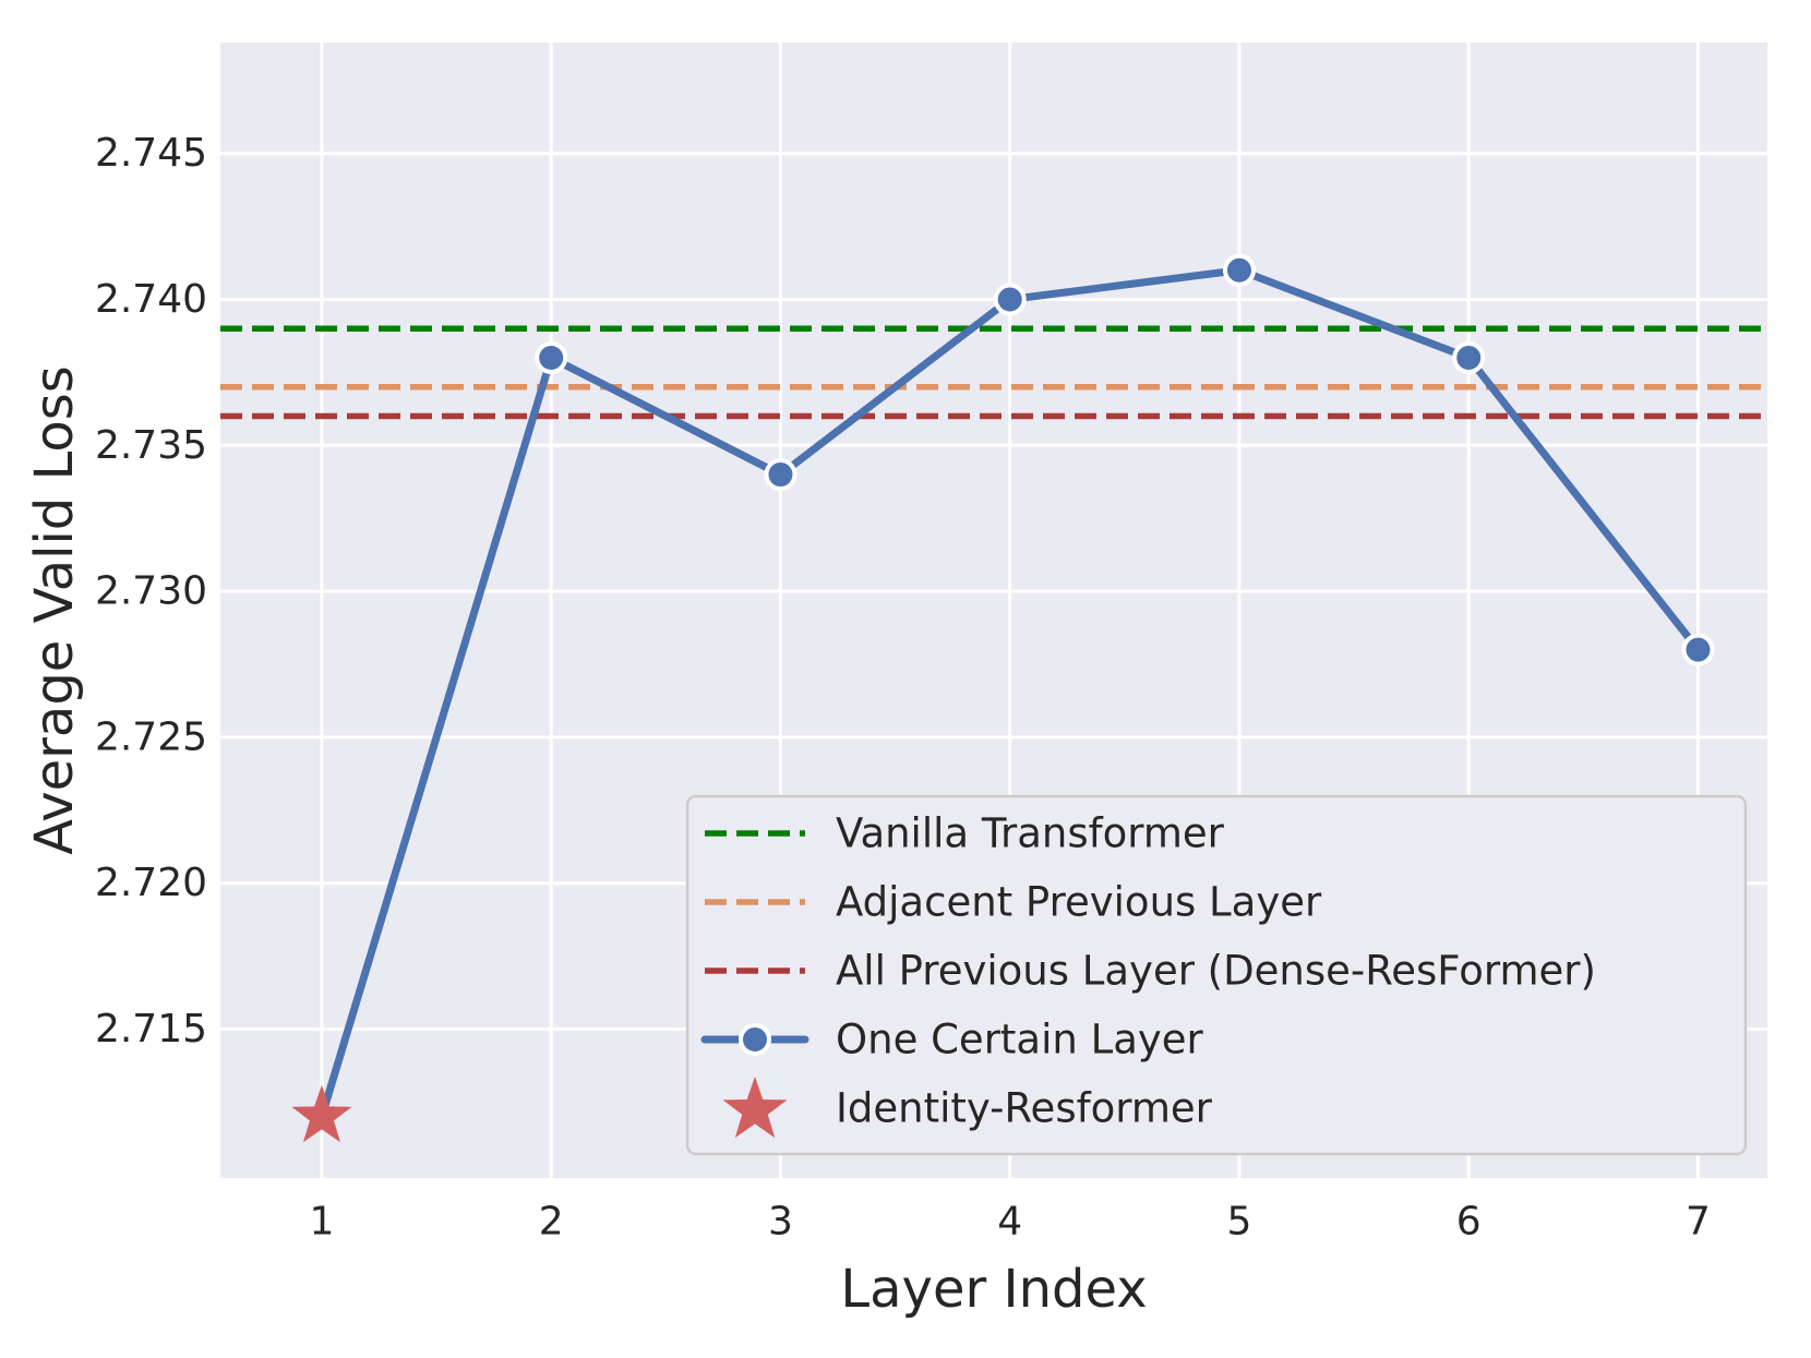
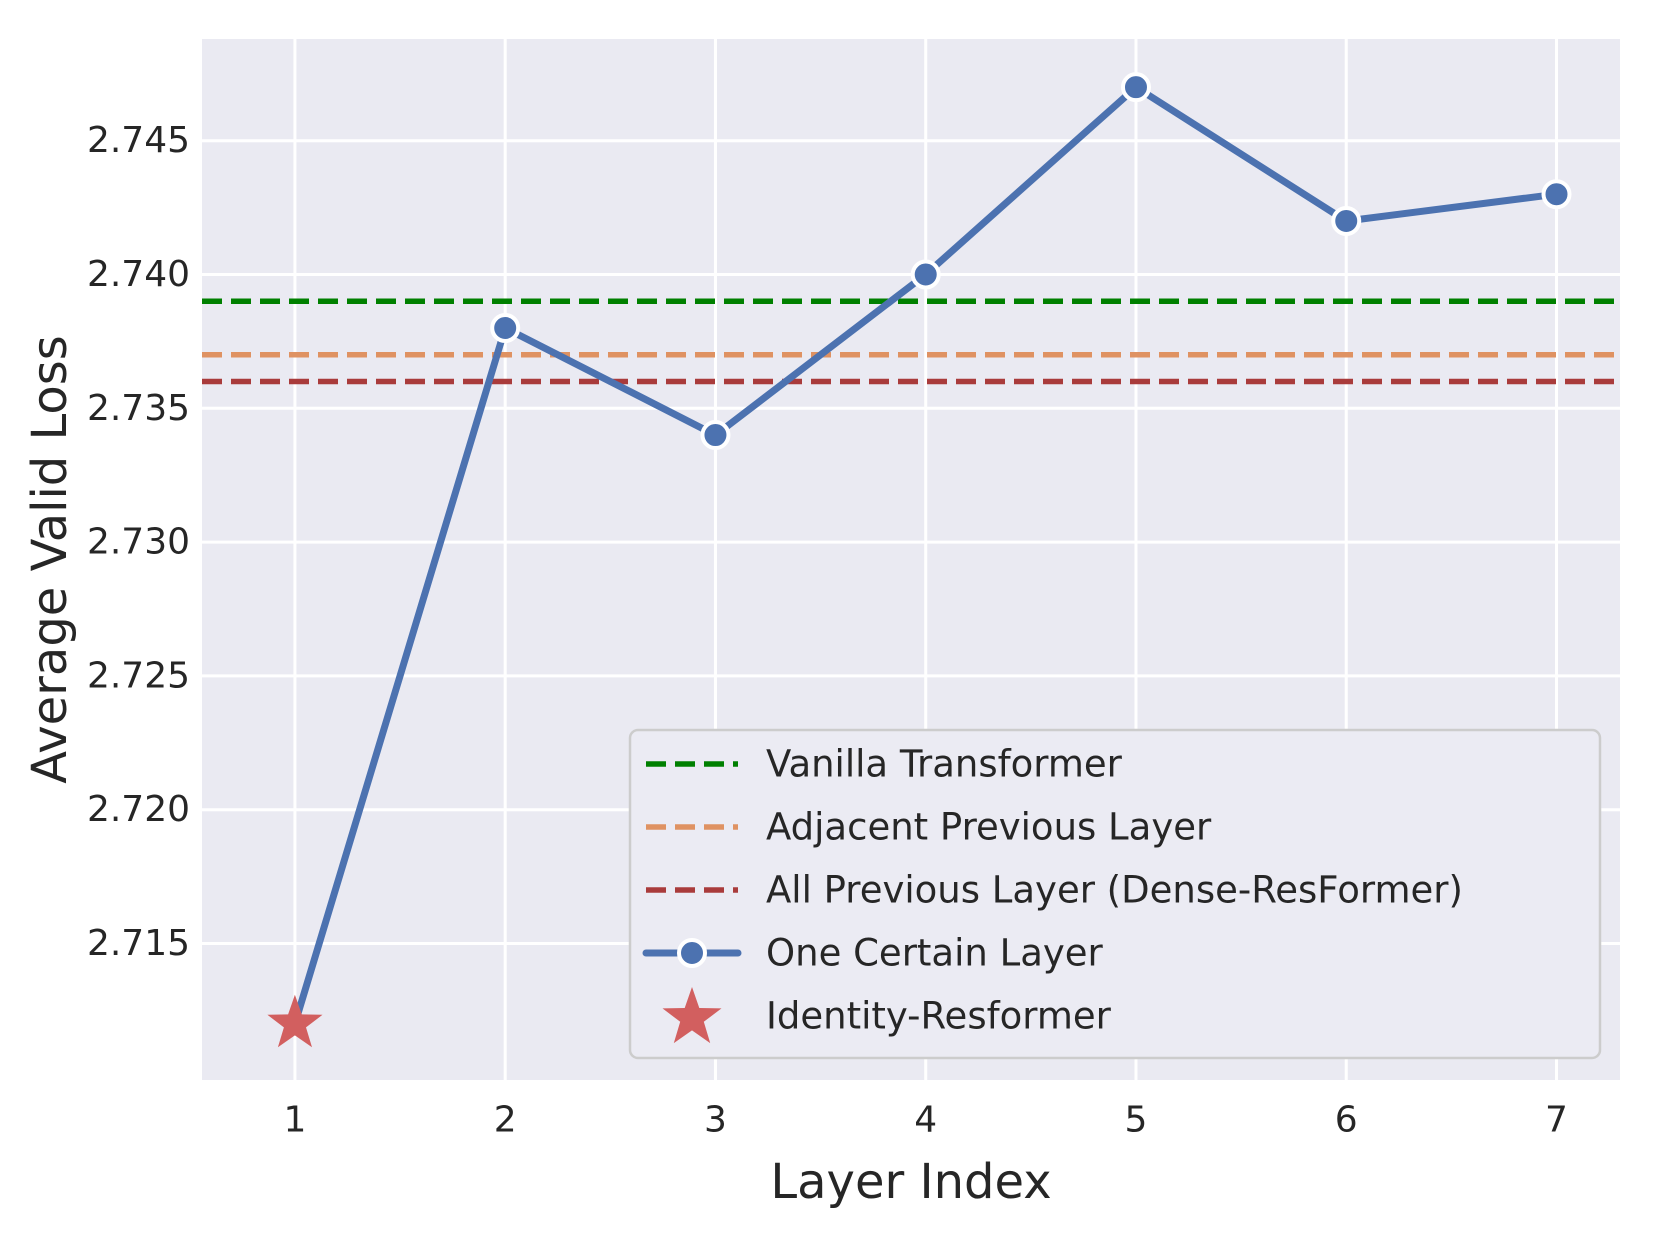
5: 2.741 -> 2.747
6: 2.738 -> 2.742
7: 2.728 -> 2.743
